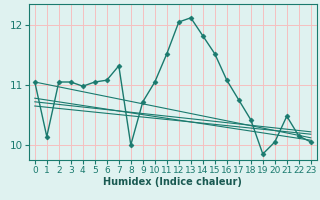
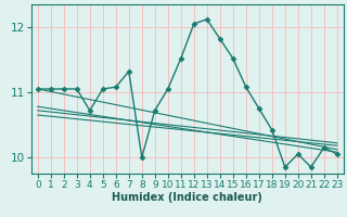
1: 10.14 -> 11.05
4: 10.98 -> 10.72
21: 10.48 -> 9.85
